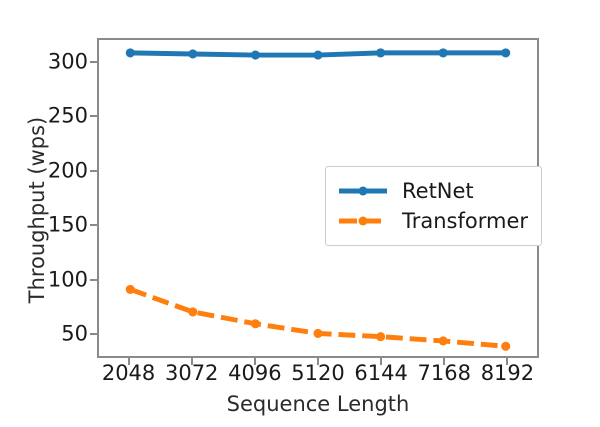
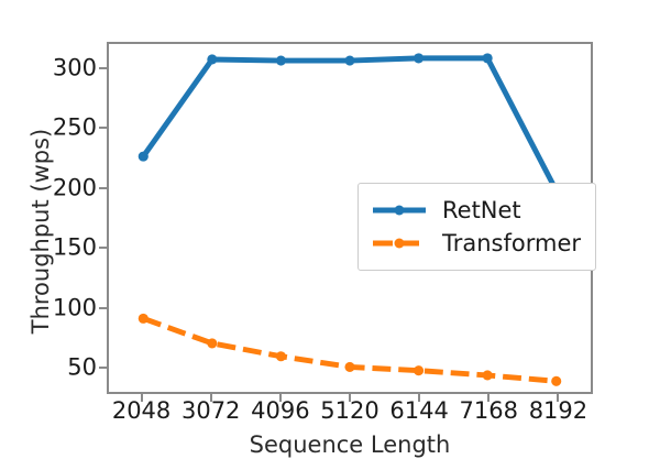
RetNet/2048: 310 -> 227
RetNet/8192: 310 -> 198
